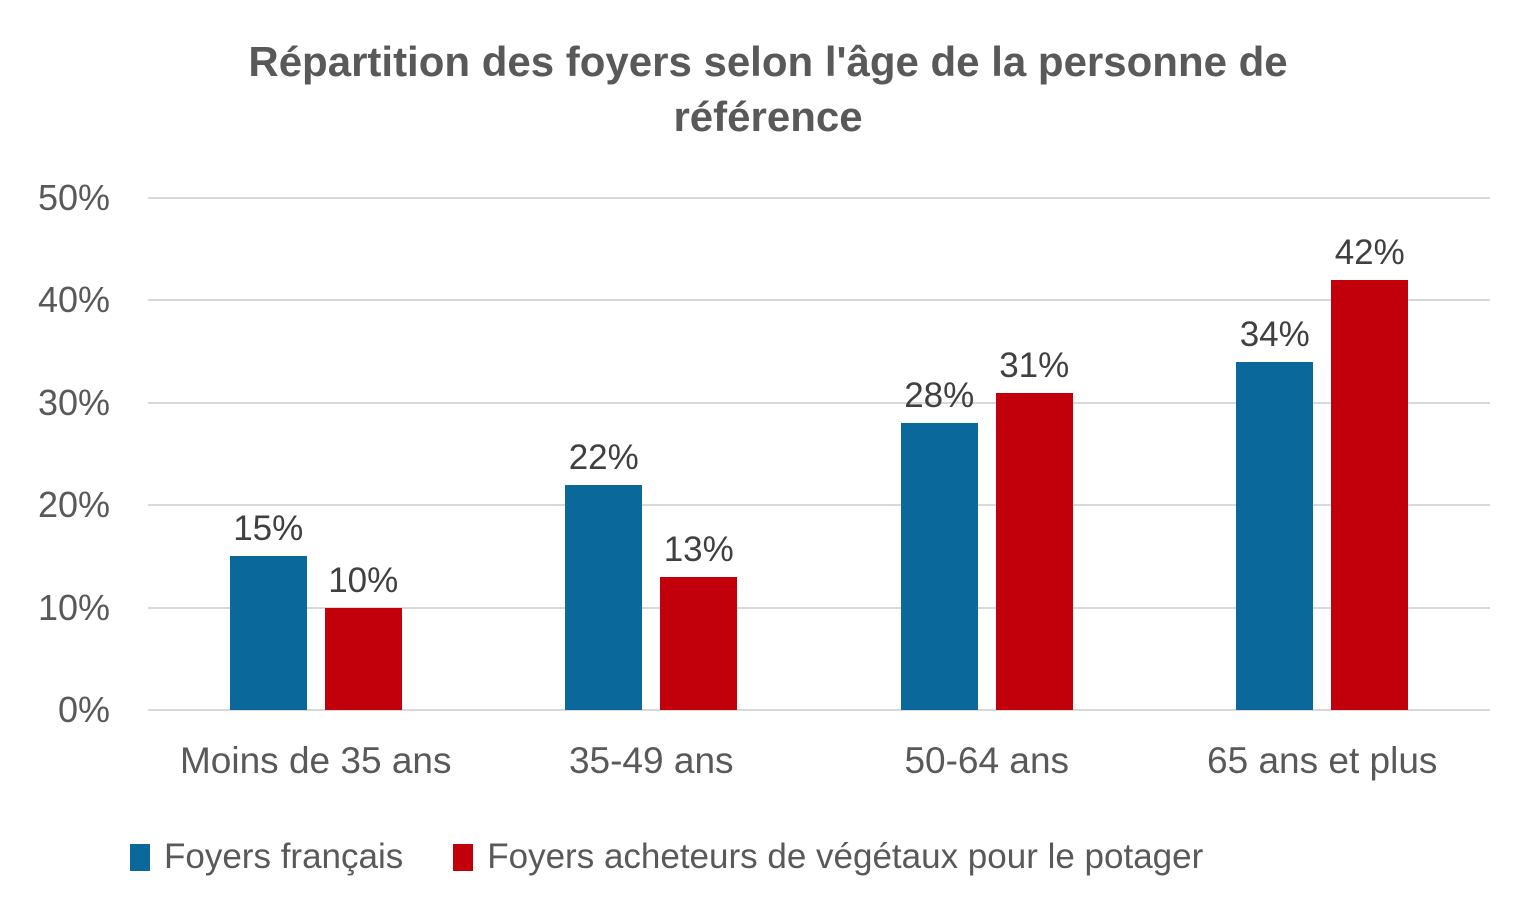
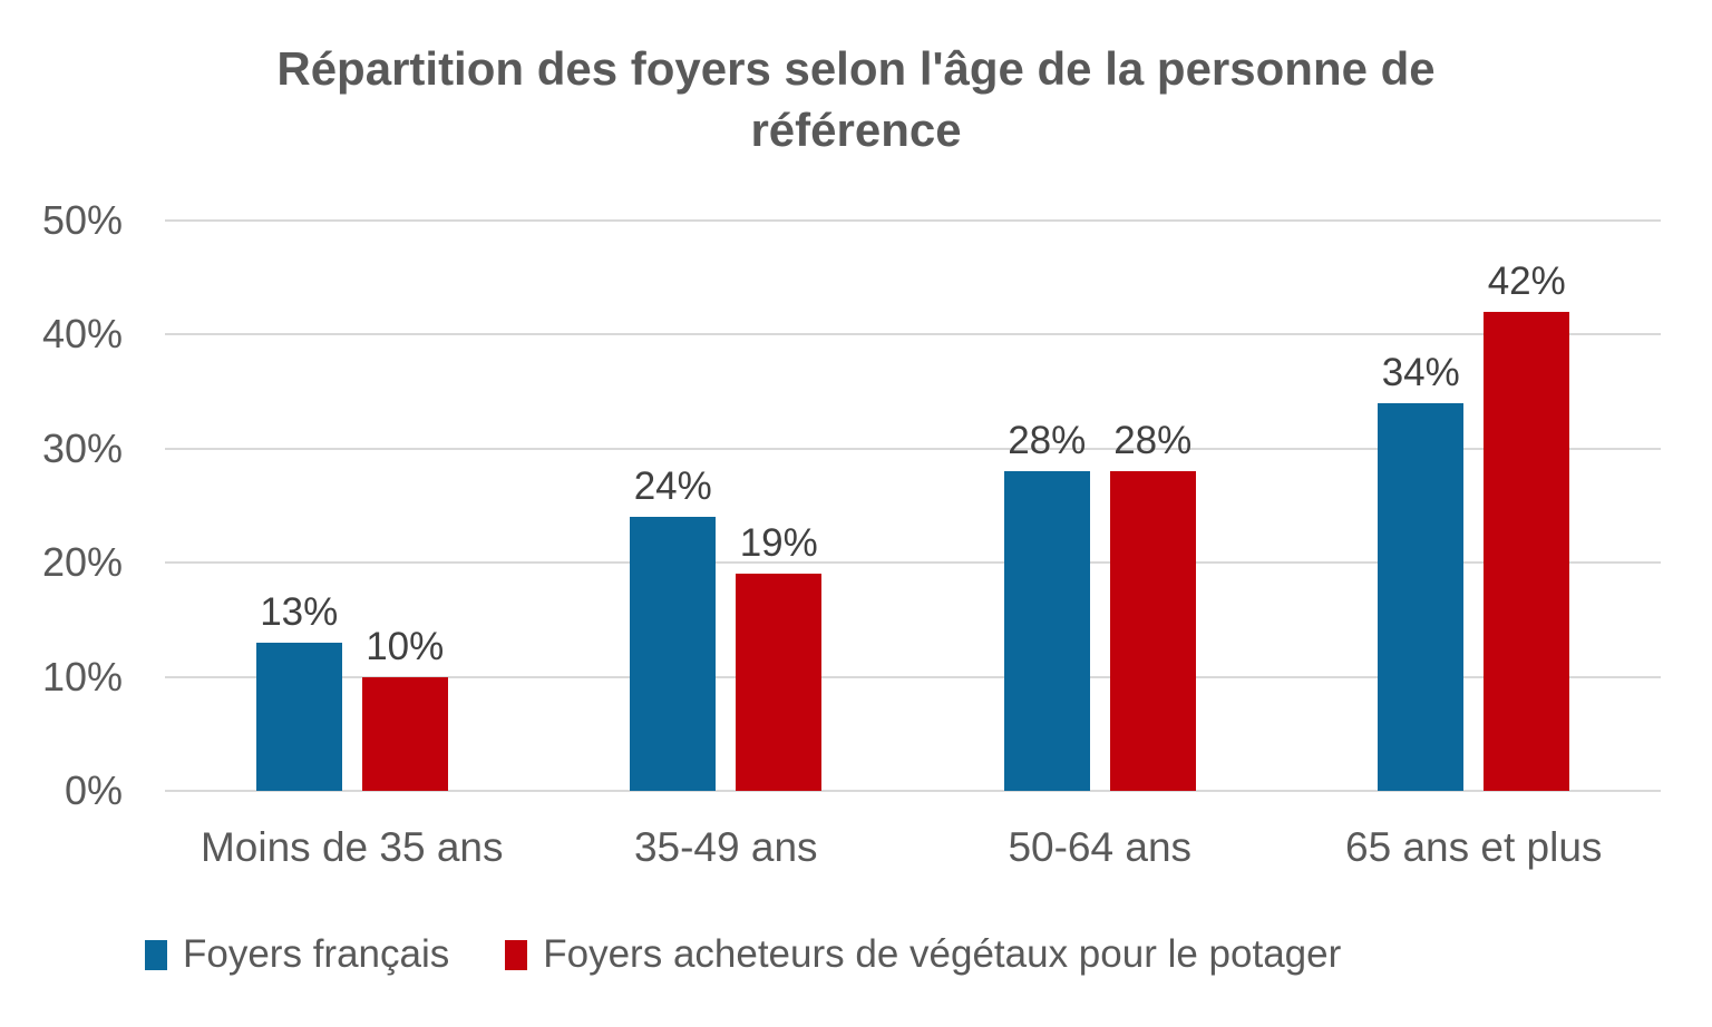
Foyers français/Moins de 35 ans: 15% -> 13%
Foyers français/35-49 ans: 22% -> 24%
Foyers acheteurs de végétaux pour le potager/35-49 ans: 13% -> 19%
Foyers acheteurs de végétaux pour le potager/50-64 ans: 31% -> 28%
